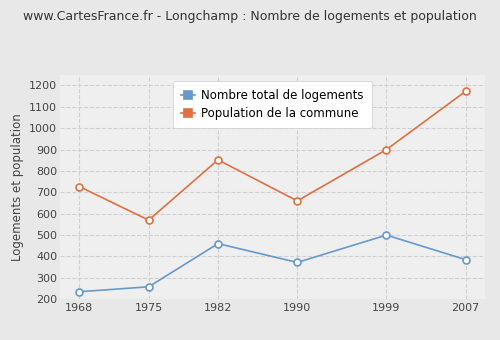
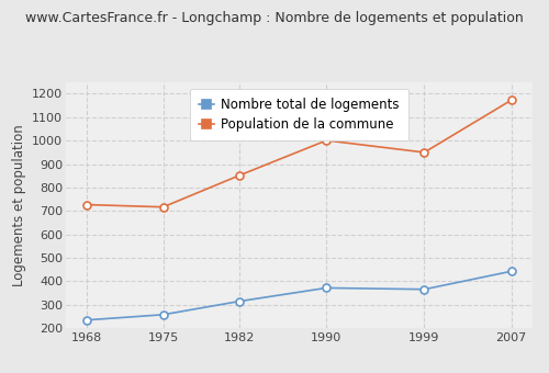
Population de la commune/1975: 570 -> 717
Nombre total de logements/1982: 460 -> 315
Population de la commune/1990: 660 -> 1001
Nombre total de logements/1999: 500 -> 366
Population de la commune/1999: 900 -> 950
Nombre total de logements/2007: 385 -> 443
